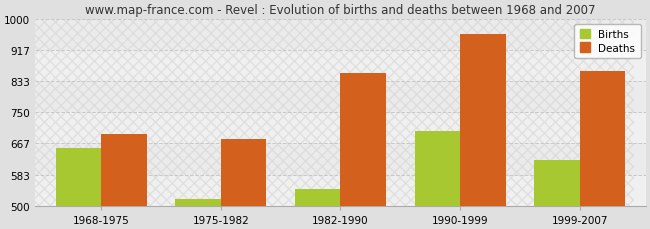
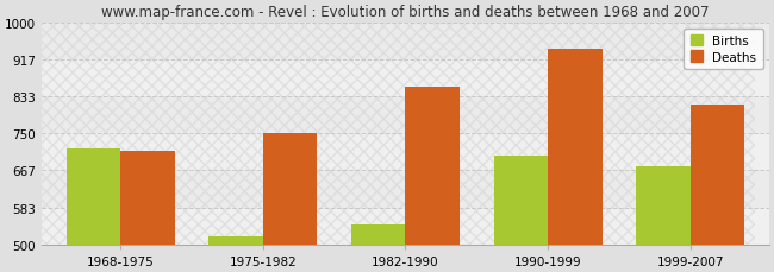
Births/1968-1975: 655 -> 715
Deaths/1968-1975: 693 -> 710
Deaths/1975-1982: 678 -> 750
Deaths/1990-1999: 960 -> 940
Births/1999-2007: 622 -> 675
Deaths/1999-2007: 860 -> 815
